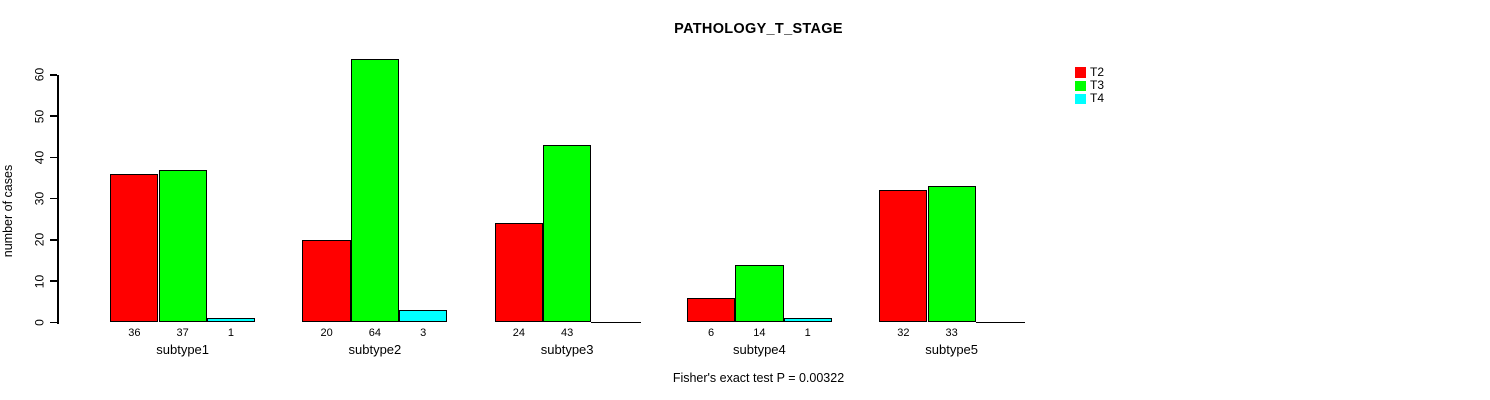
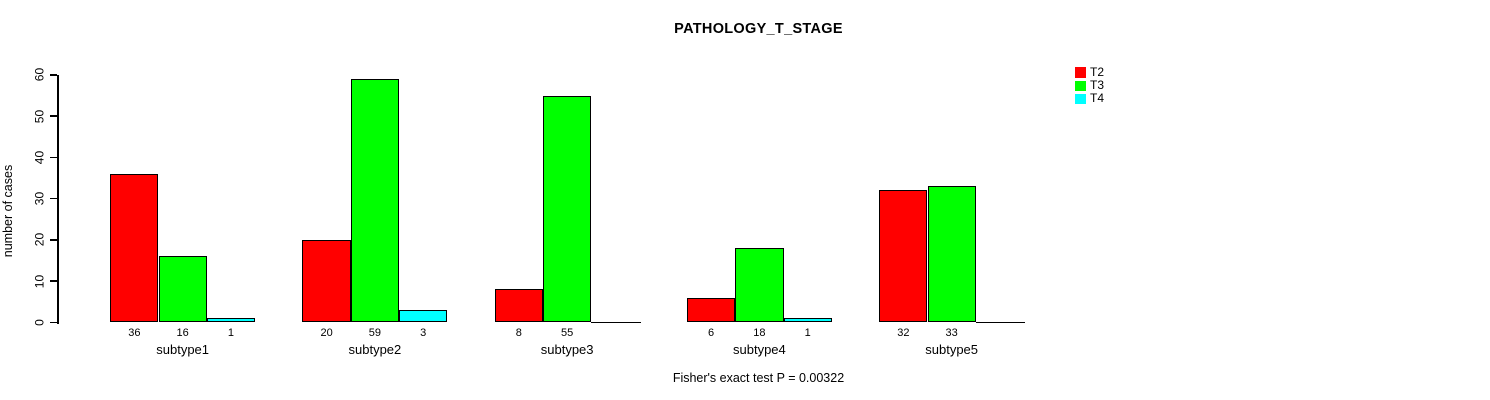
T3/subtype1: 37 -> 16
T3/subtype2: 64 -> 59
T2/subtype3: 24 -> 8
T3/subtype3: 43 -> 55
T3/subtype4: 14 -> 18
